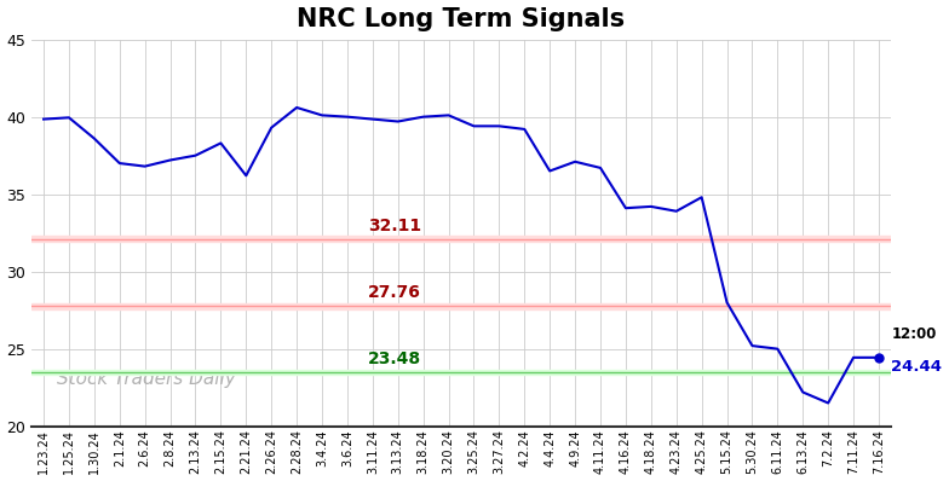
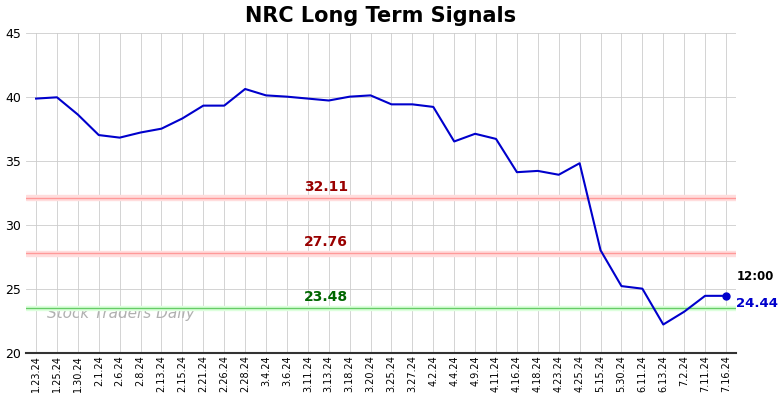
2.21.24: 36.2 -> 39.3
7.2.24: 21.5 -> 23.2
